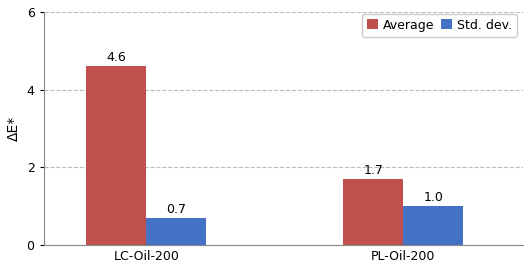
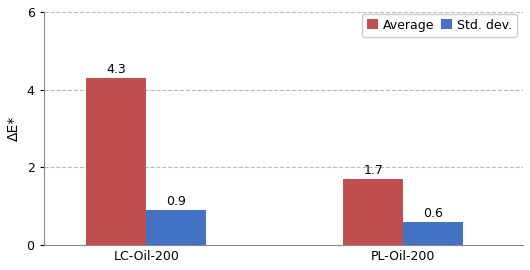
Average/LC-Oil-200: 4.6 -> 4.3
Std. dev./LC-Oil-200: 0.7 -> 0.9
Std. dev./PL-Oil-200: 1.0 -> 0.6
